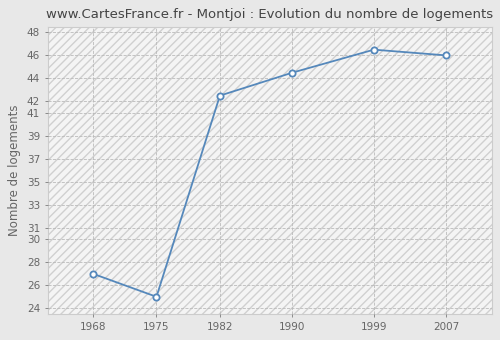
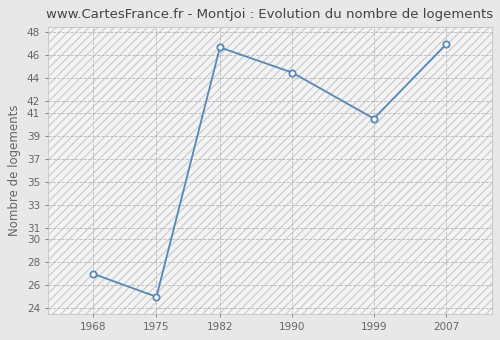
1982: 42.5 -> 46.7
1999: 46.5 -> 40.5
2007: 46.0 -> 47.0
